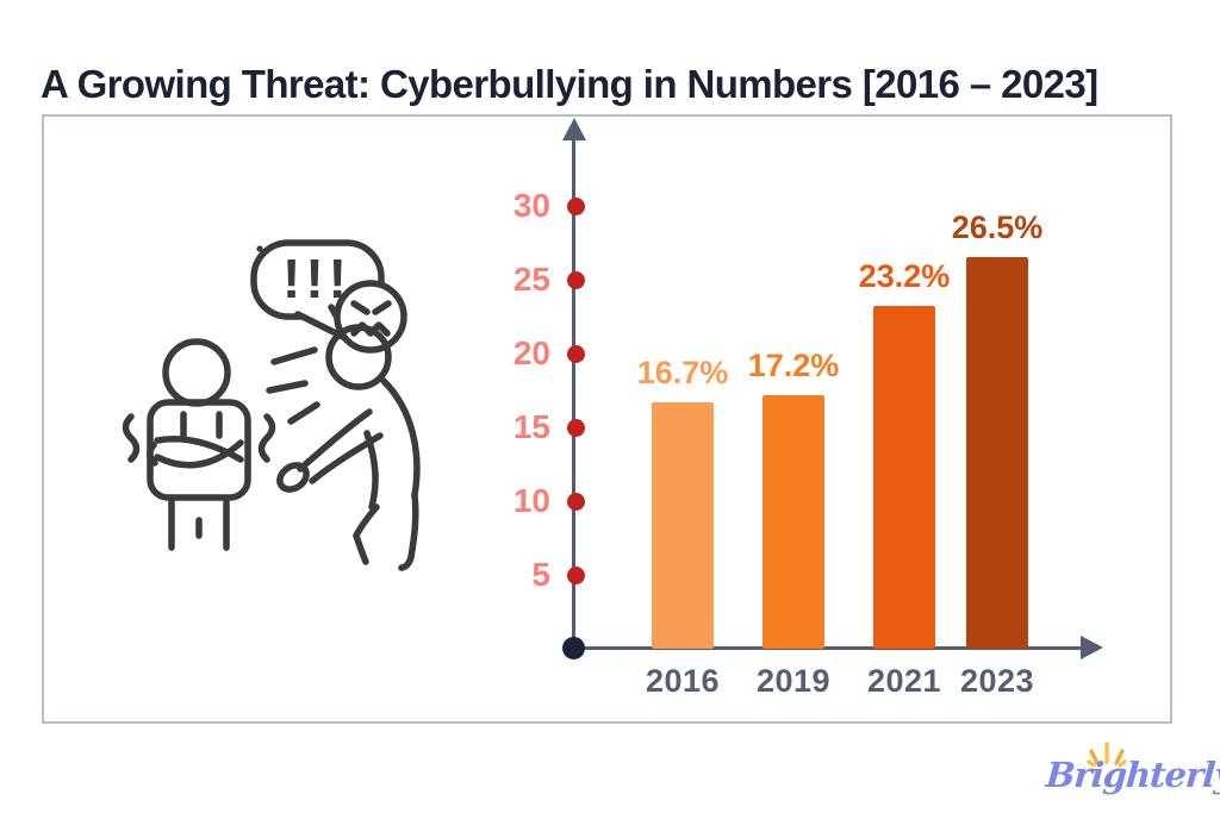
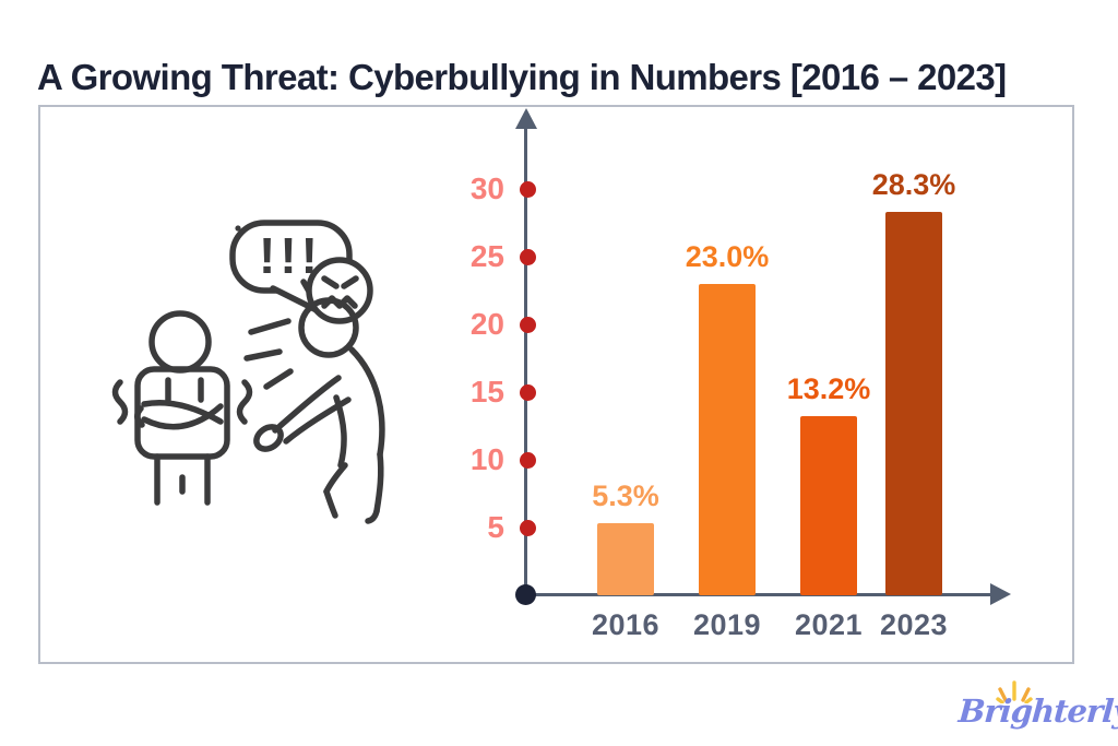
2016: 16.7% -> 5.3%
2019: 17.2% -> 23.0%
2021: 23.2% -> 13.2%
2023: 26.5% -> 28.3%
